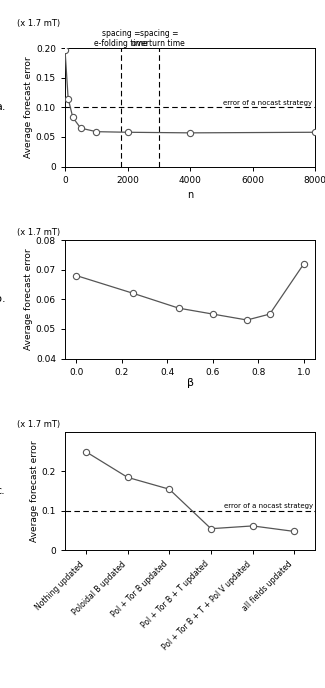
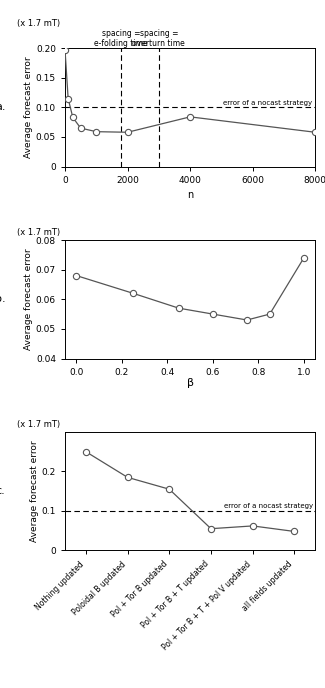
4000: 0.057 -> 0.084
1.0: 0.072 -> 0.074
